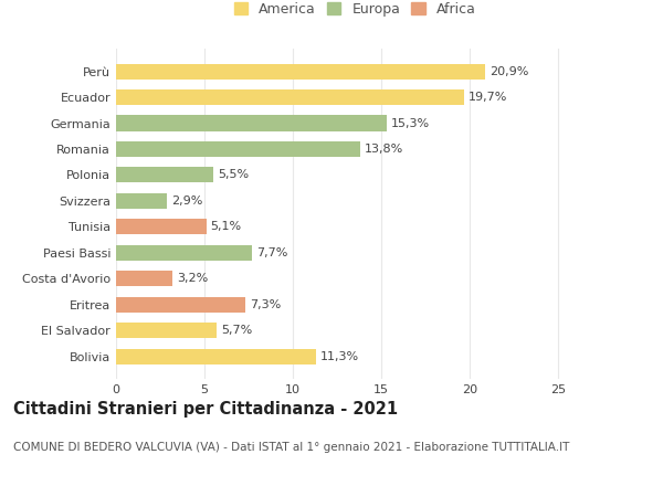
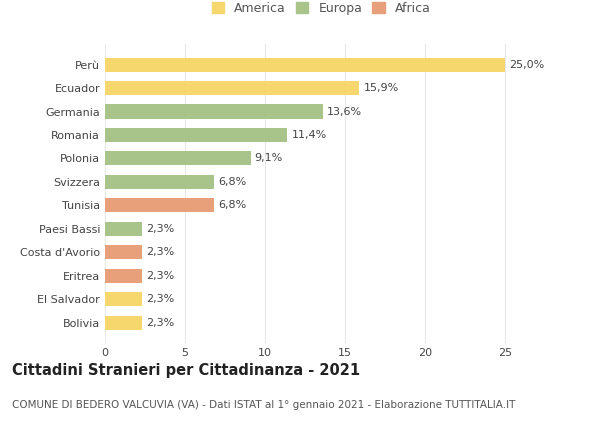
Perù: 20,9% -> 25,0%
Ecuador: 19,7% -> 15,9%
Germania: 15,3% -> 13,6%
Romania: 13,8% -> 11,4%
Polonia: 5,5% -> 9,1%
Svizzera: 2,9% -> 6,8%
Tunisia: 5,1% -> 6,8%
Paesi Bassi: 7,7% -> 2,3%
Costa d'Avorio: 3,2% -> 2,3%
Eritrea: 7,3% -> 2,3%
El Salvador: 5,7% -> 2,3%
Bolivia: 11,3% -> 2,3%
